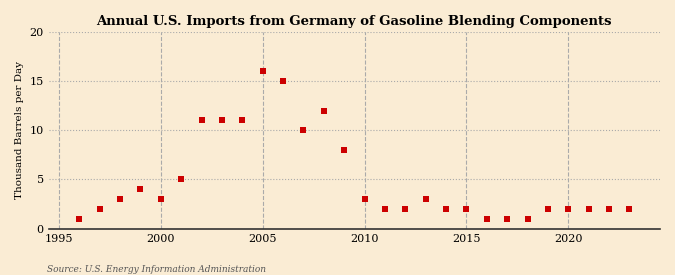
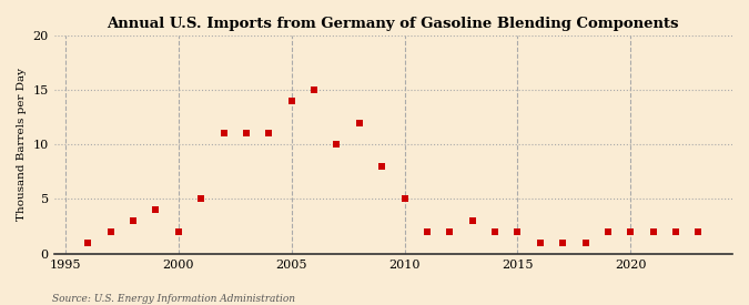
2000: 3 -> 2
2005: 16 -> 14
2010: 3 -> 5
